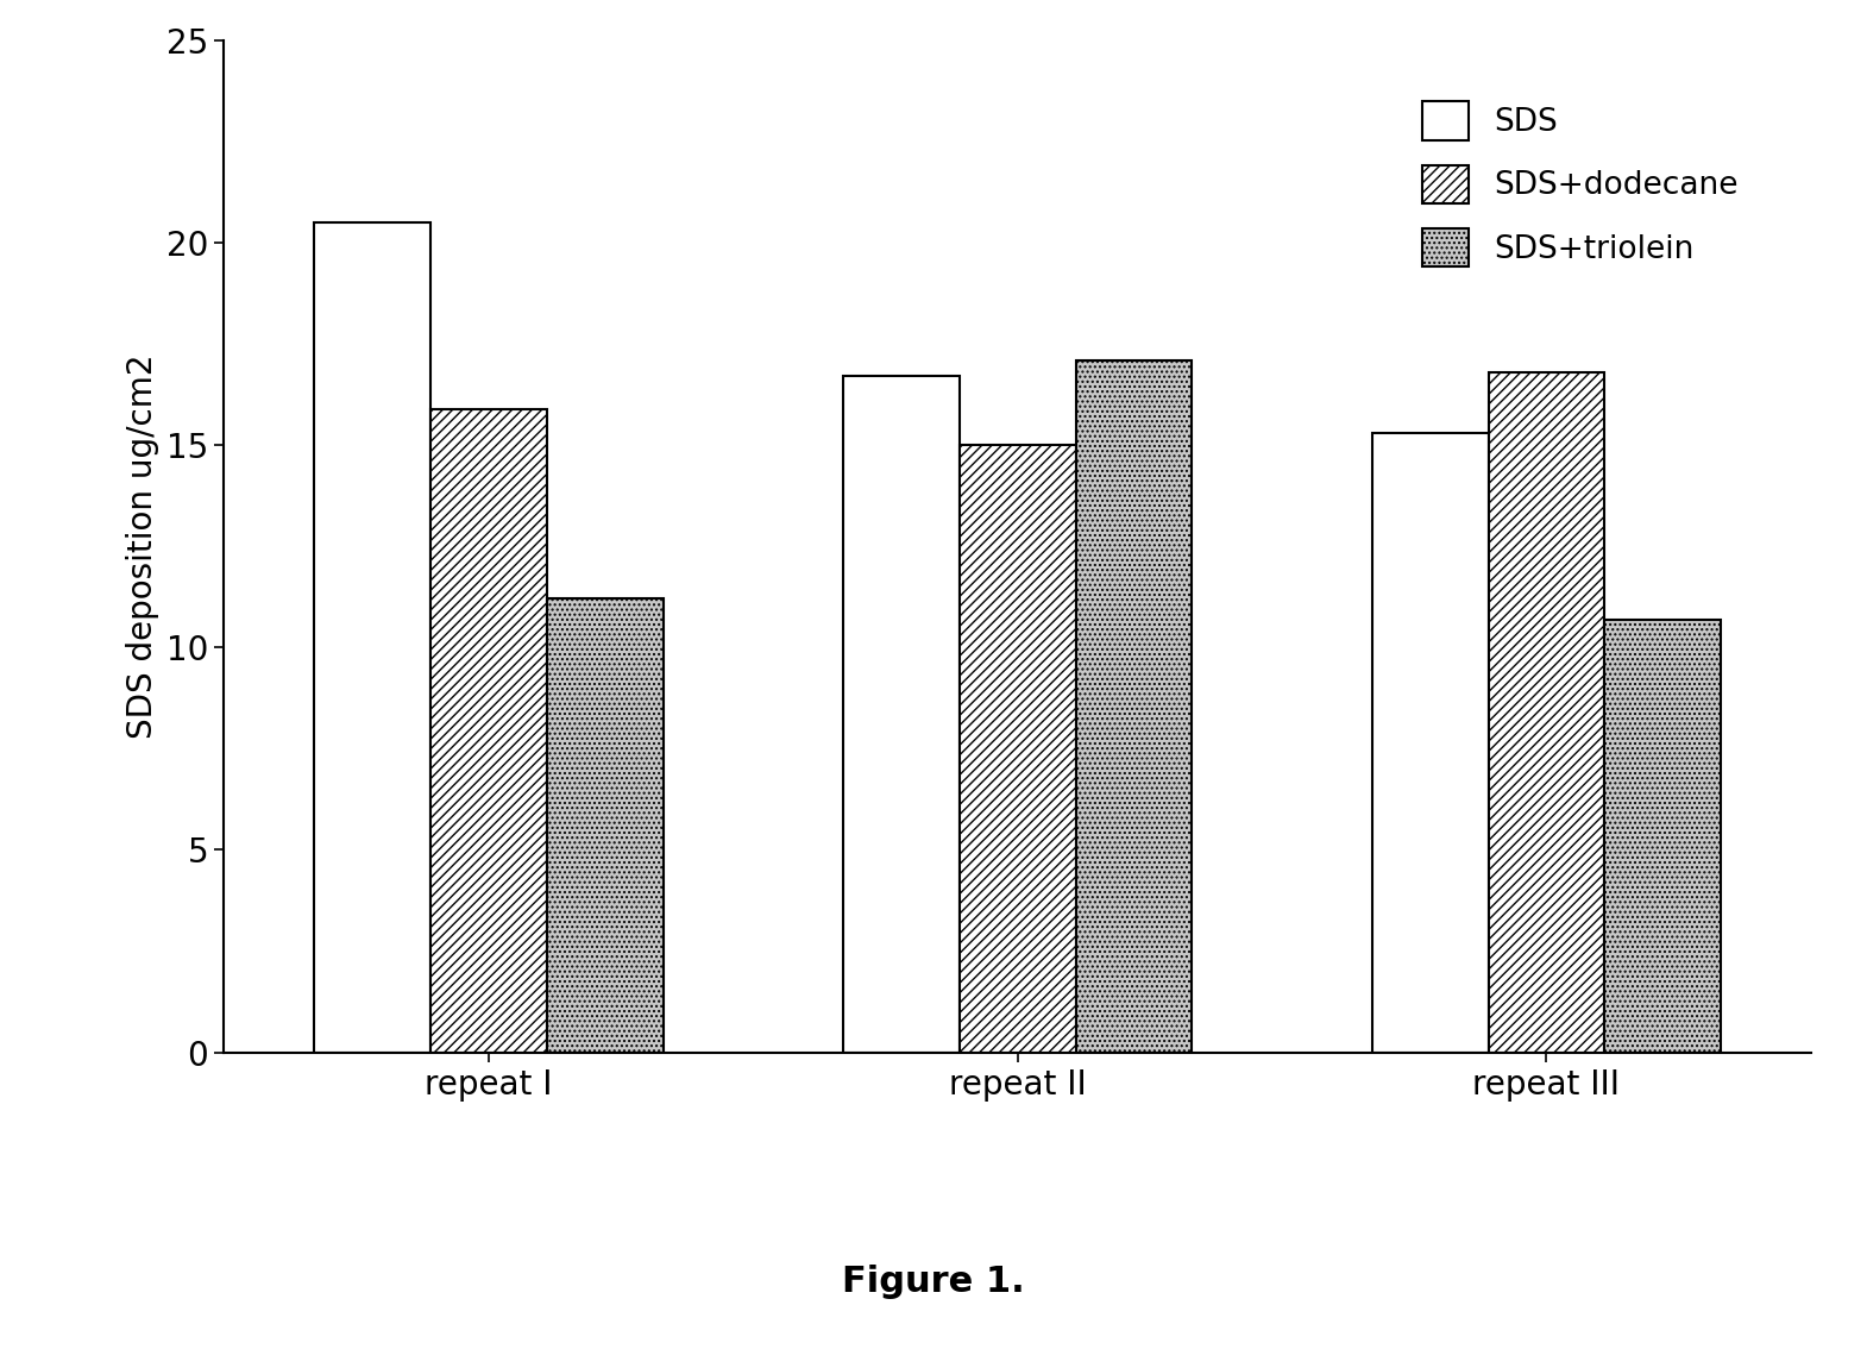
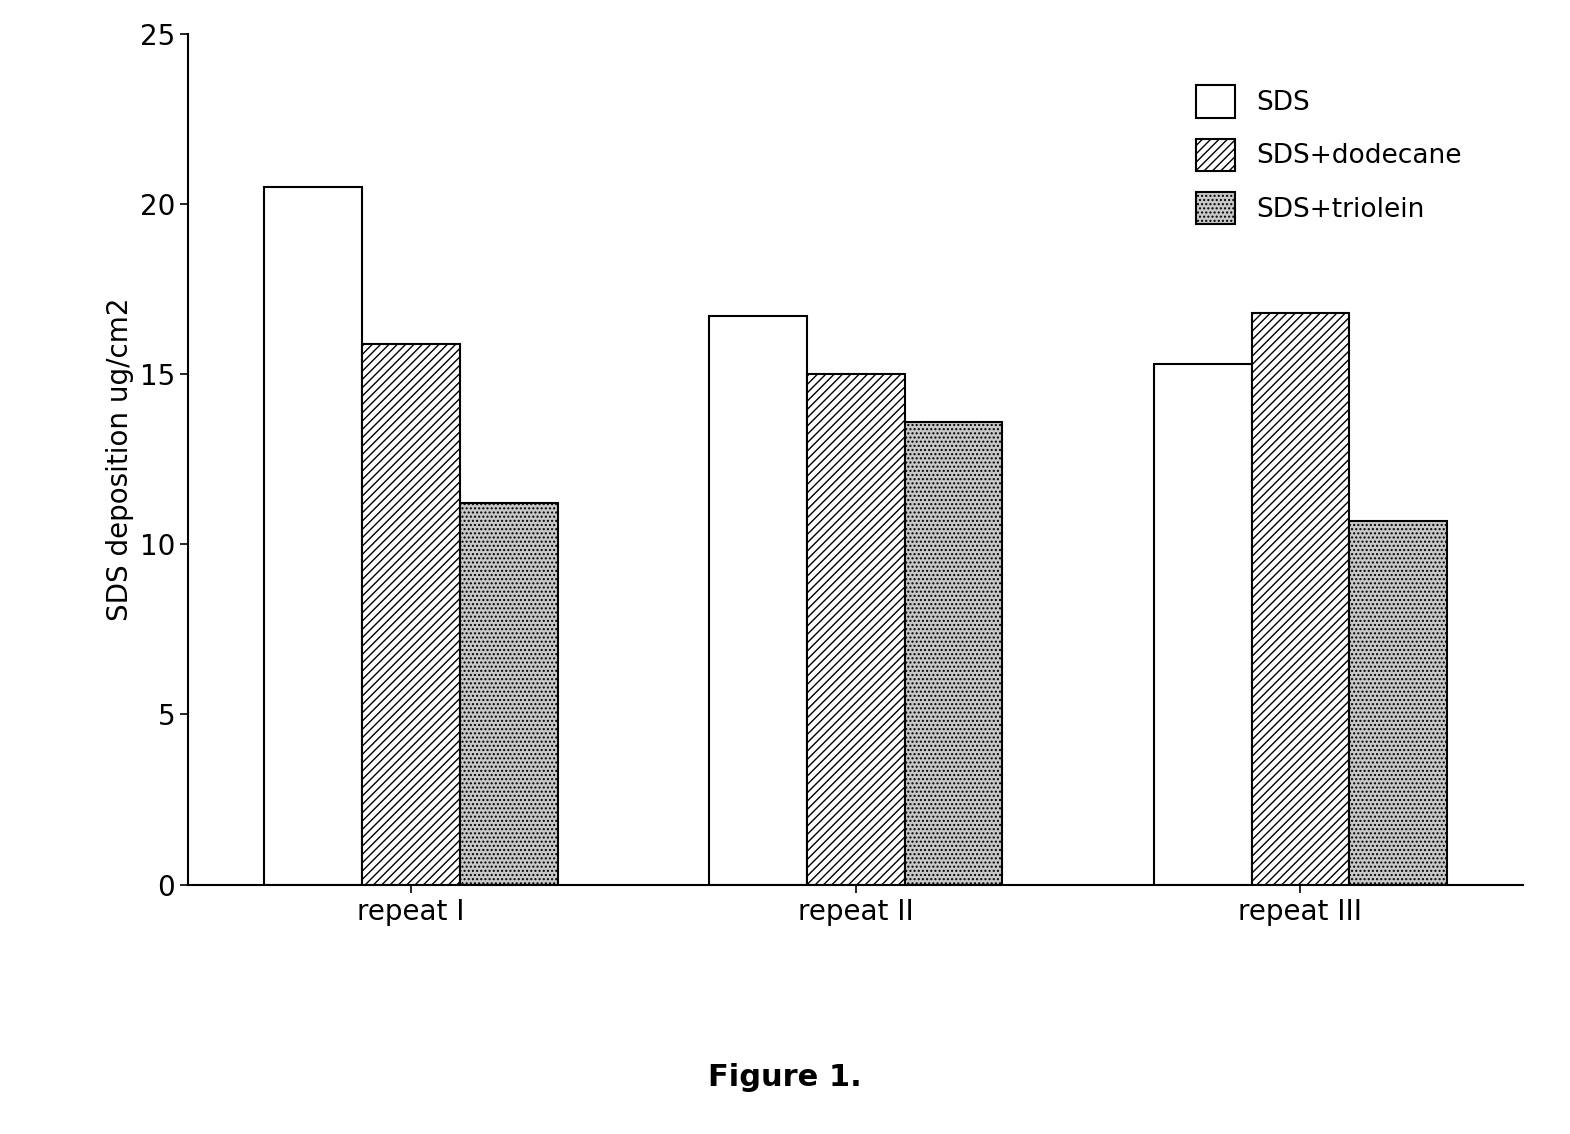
SDS+triolein/repeat II: 17.1 -> 13.6
